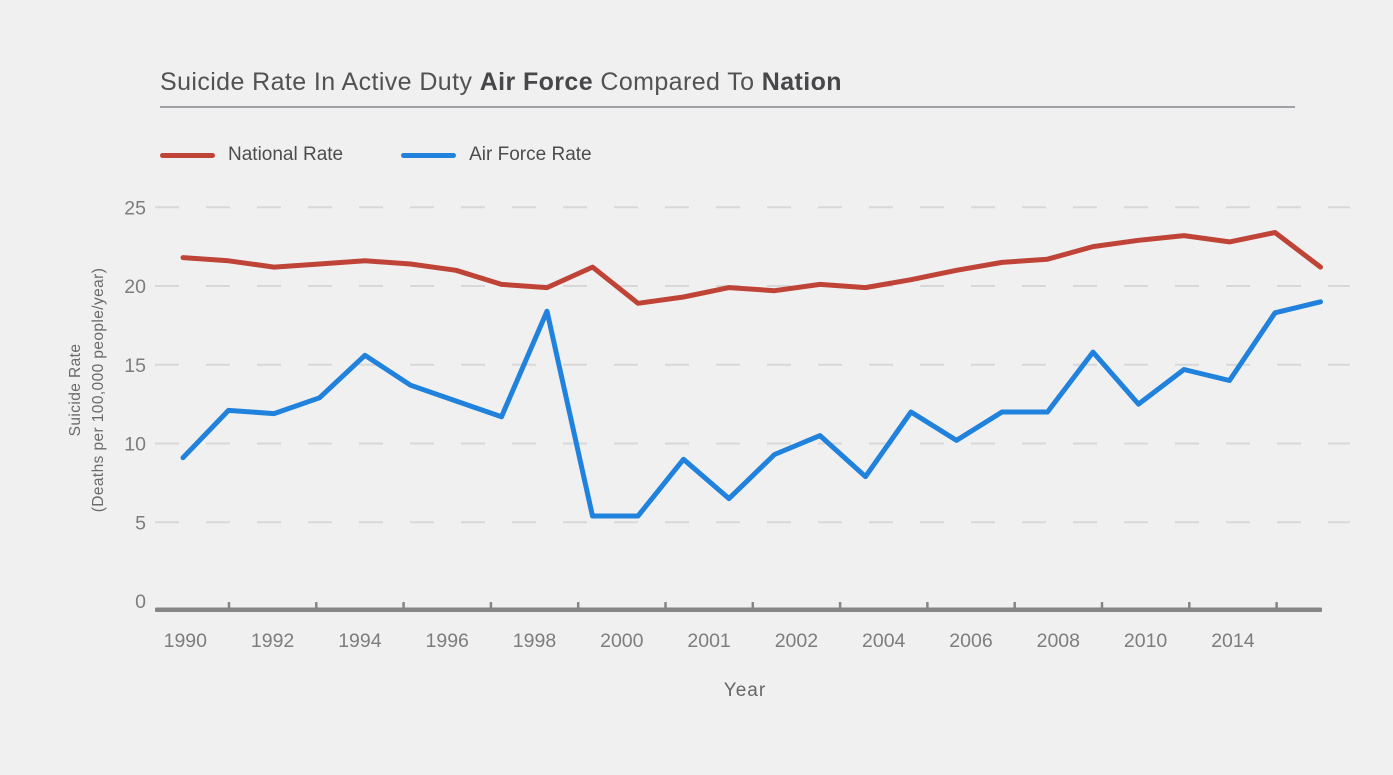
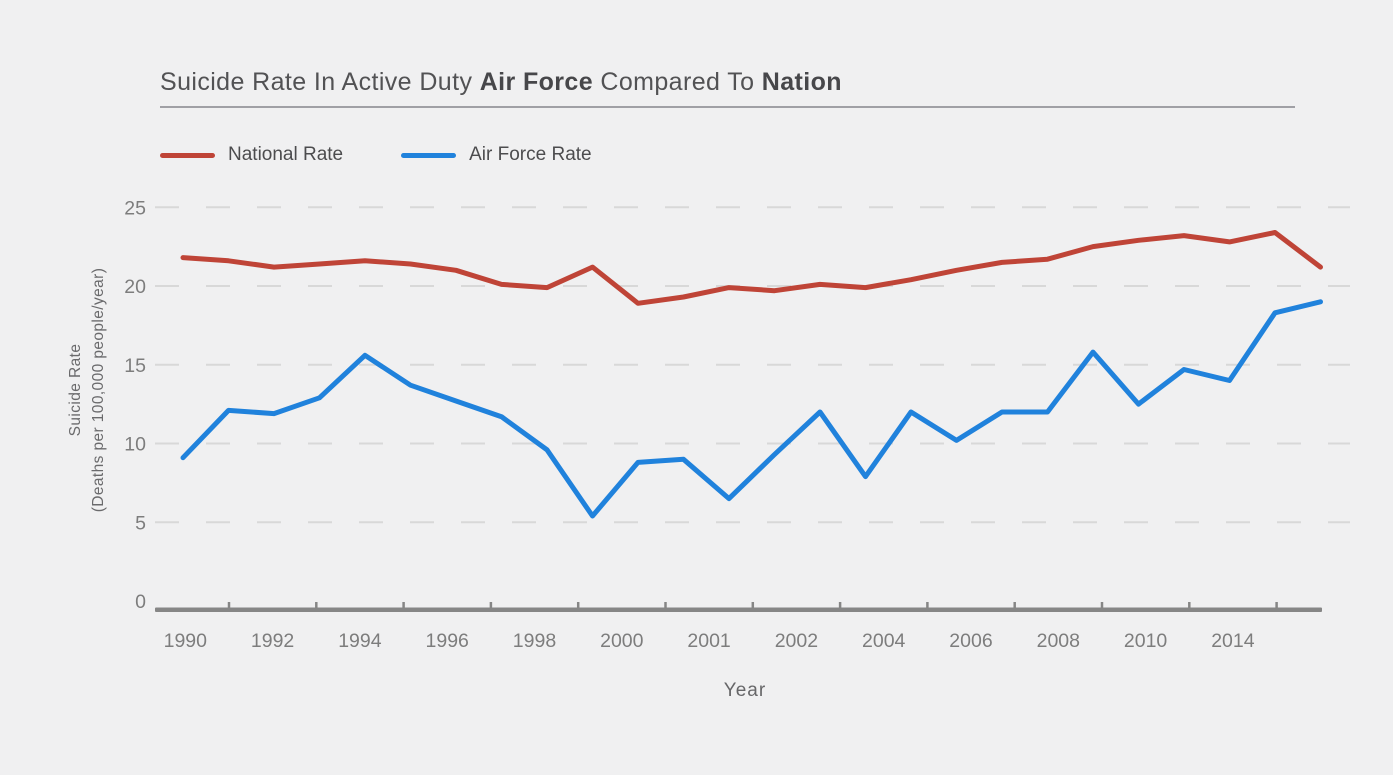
Air Force Rate/1998: 18.4 -> 9.6
Air Force Rate/2000: 5.4 -> 8.8
Air Force Rate/2004: 10.5 -> 12.0
